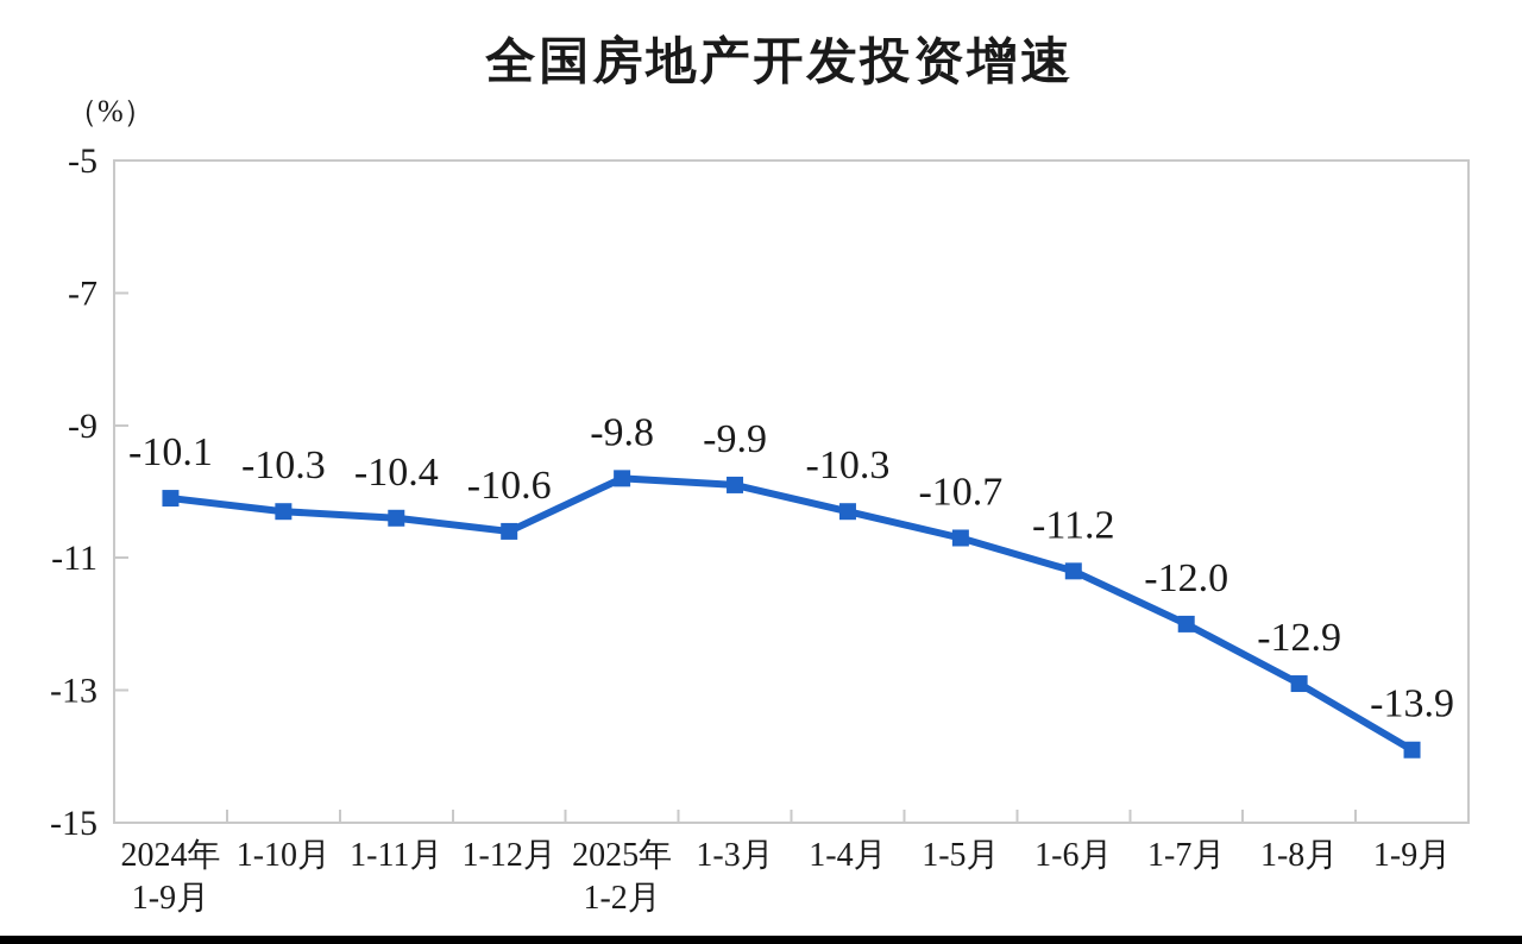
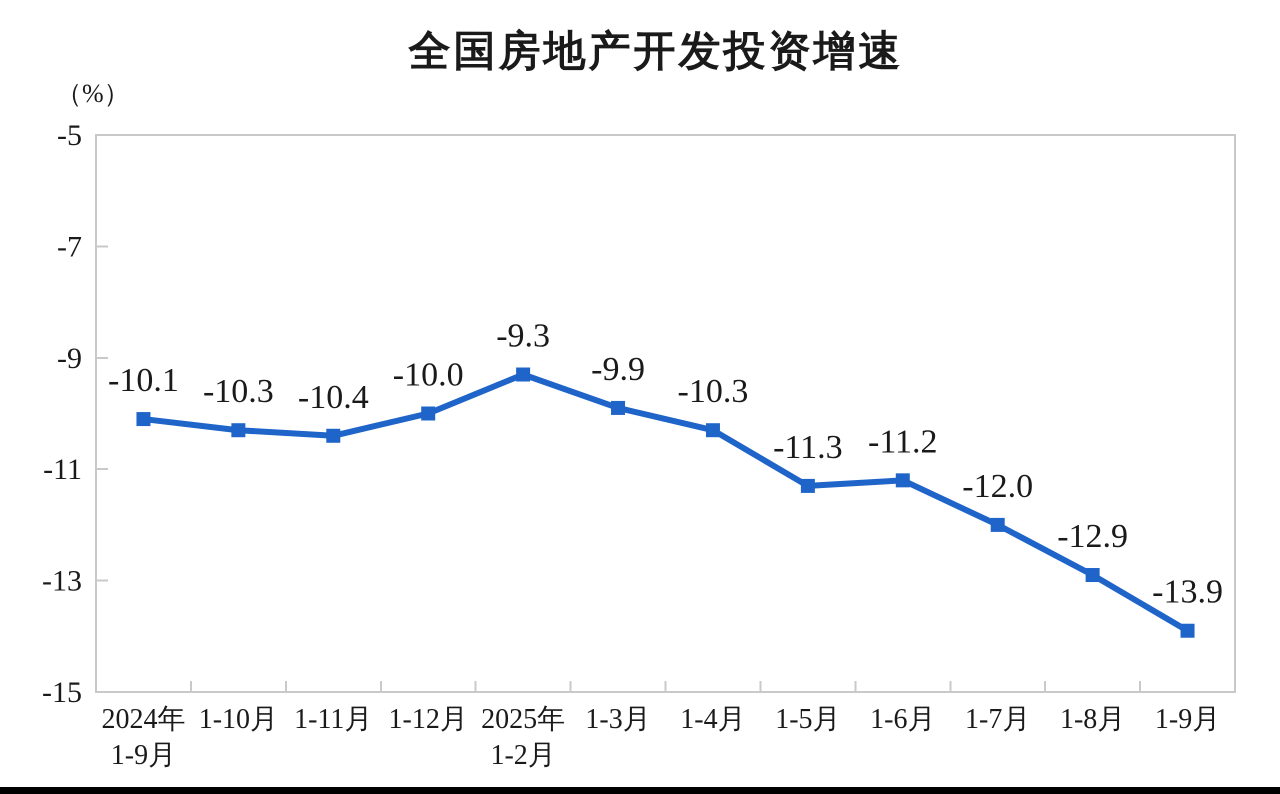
1-12月: -10.6 -> -10.0
2025年 1-2月: -9.8 -> -9.3
1-5月: -10.7 -> -11.3
